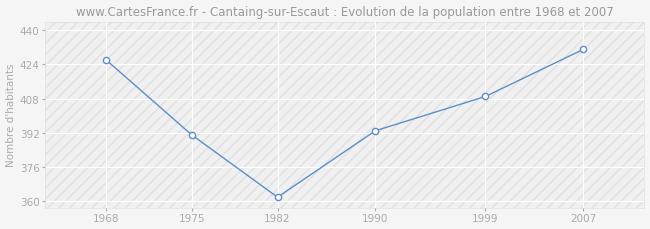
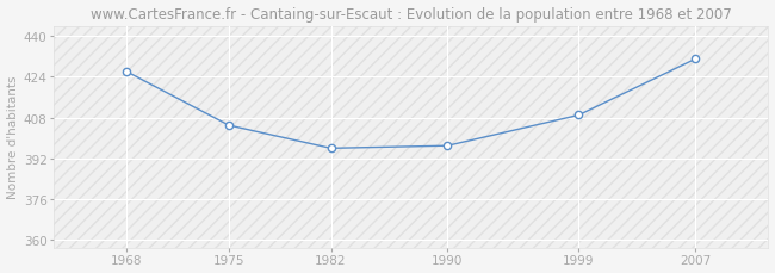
1975: 391 -> 405
1982: 362 -> 396
1990: 393 -> 397
